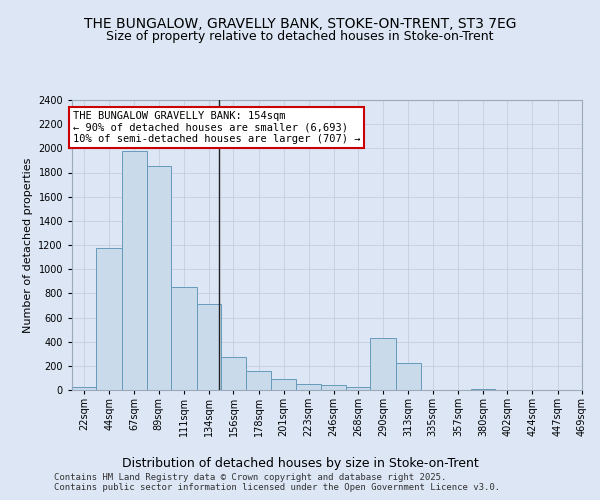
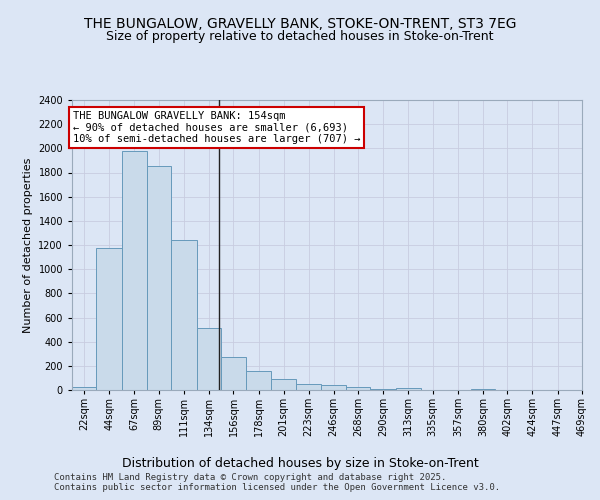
111sqm: 850 -> 1240
134sqm: 710 -> 520
290sqm: 430 -> 10
313sqm: 220 -> 20
